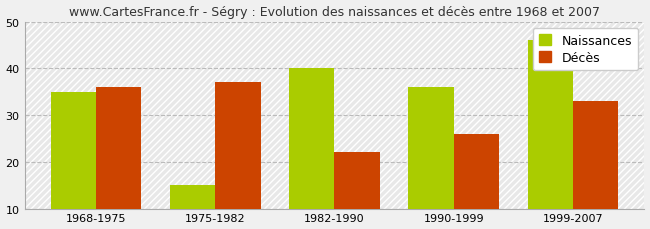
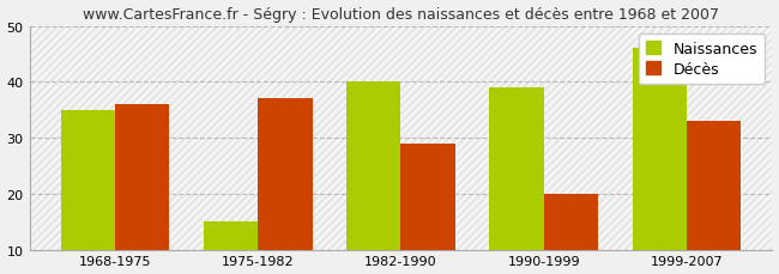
Décès/1982-1990: 22 -> 29
Naissances/1990-1999: 36 -> 39
Décès/1990-1999: 26 -> 20
